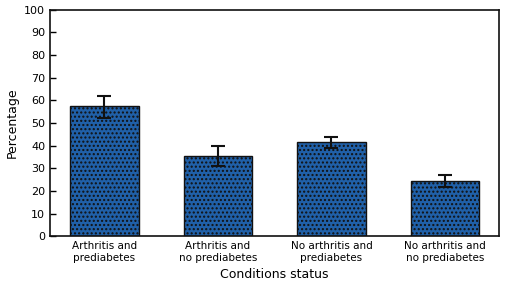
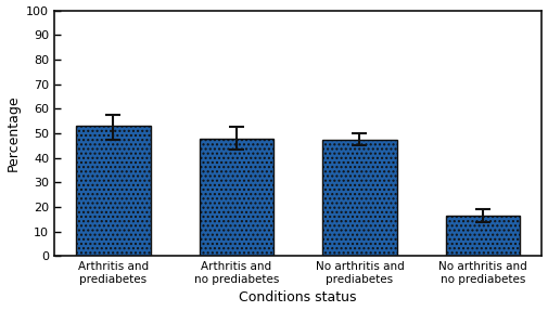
Arthritis and prediabetes: 57.5 -> 53.0
Arthritis and no prediabetes: 35.5 -> 48.0
No arthritis and prediabetes: 41.5 -> 47.5
No arthritis and no prediabetes: 24.5 -> 16.5
